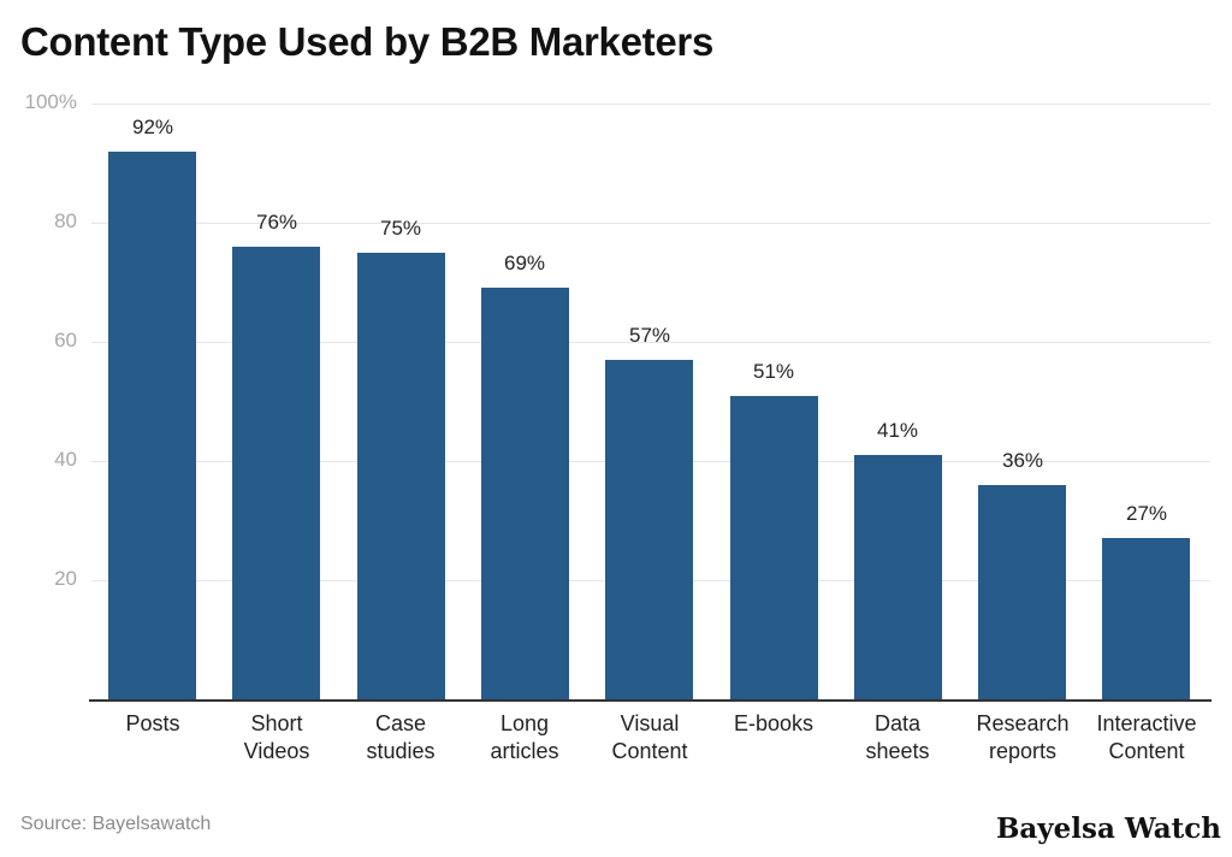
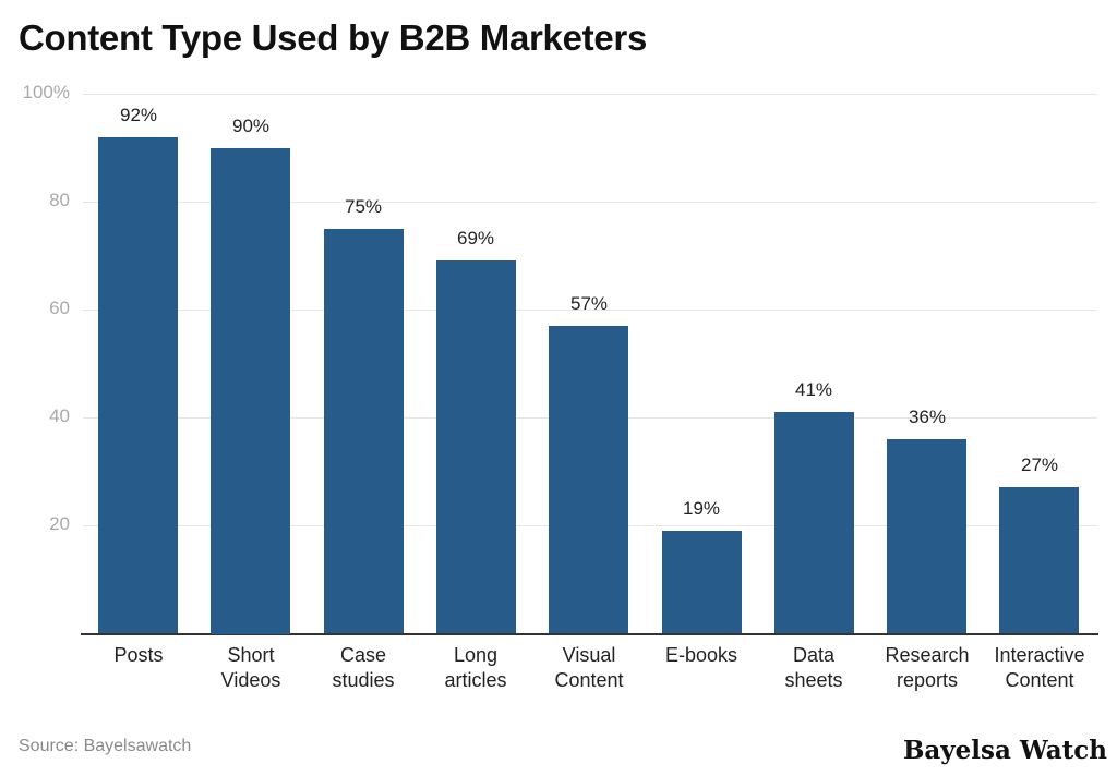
Short Videos: 76% -> 90%
E-books: 51% -> 19%
